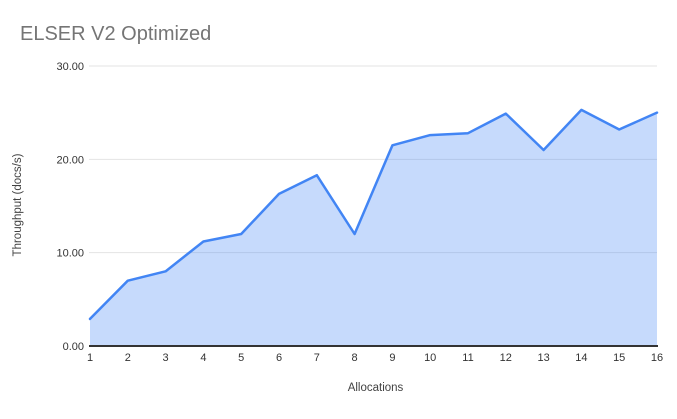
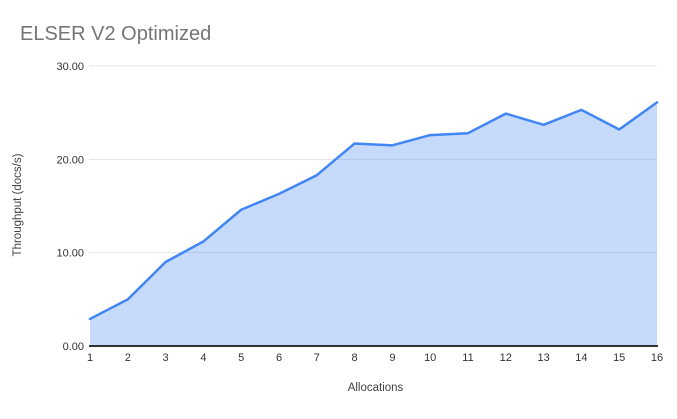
2: 7 -> 5
3: 8 -> 9
5: 12 -> 15
8: 12 -> 22
13: 21 -> 24
16: 25 -> 26
